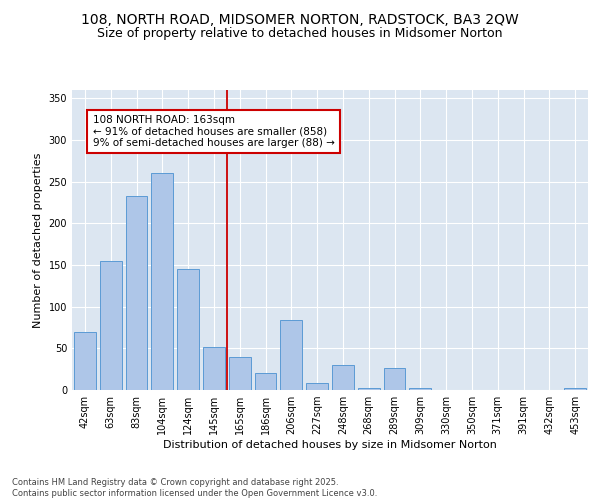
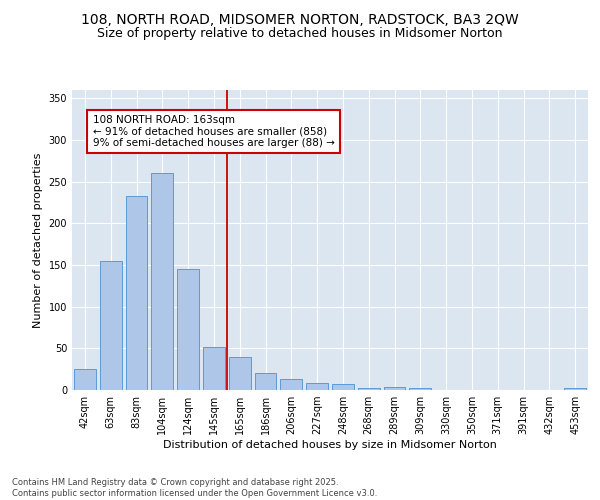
42sqm: 70 -> 25
206sqm: 84 -> 13
248sqm: 30 -> 7
289sqm: 26 -> 4
